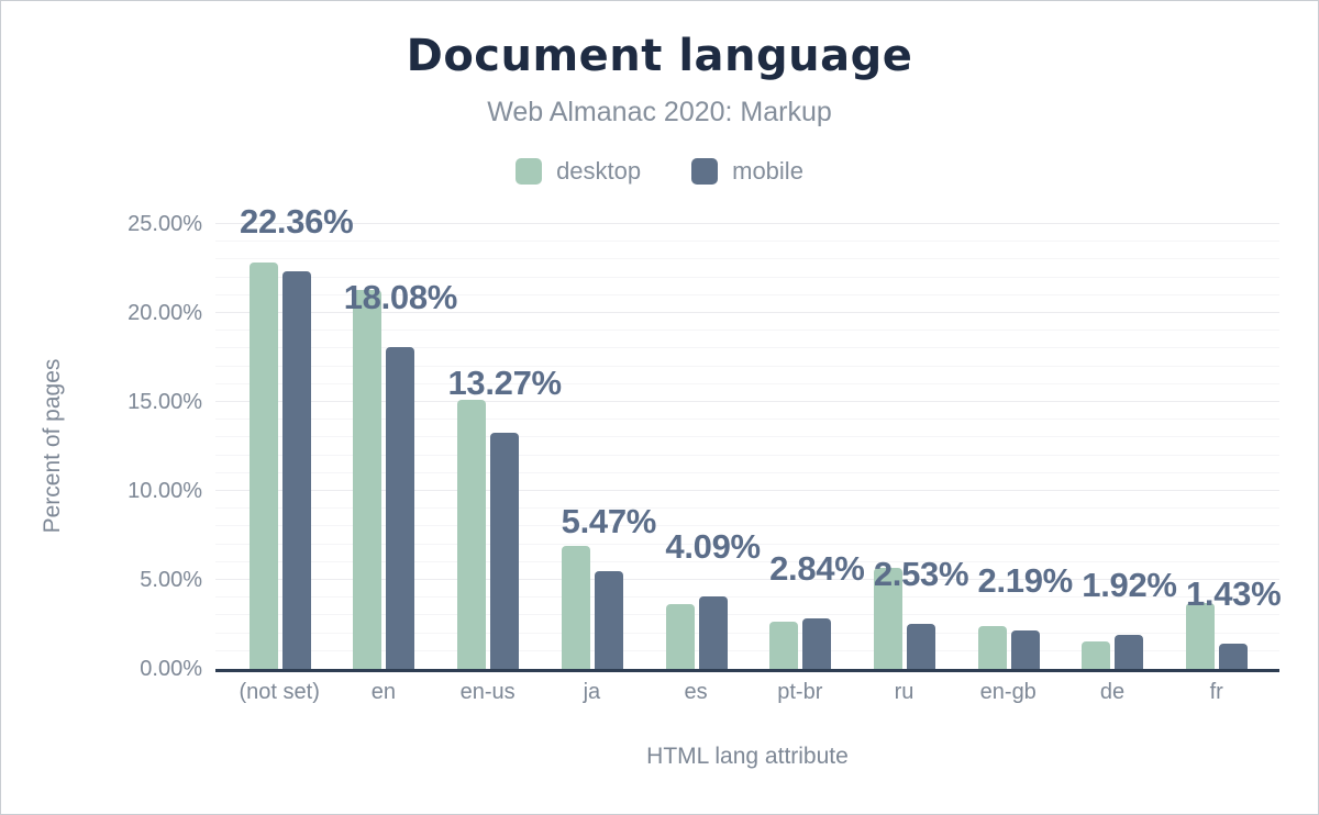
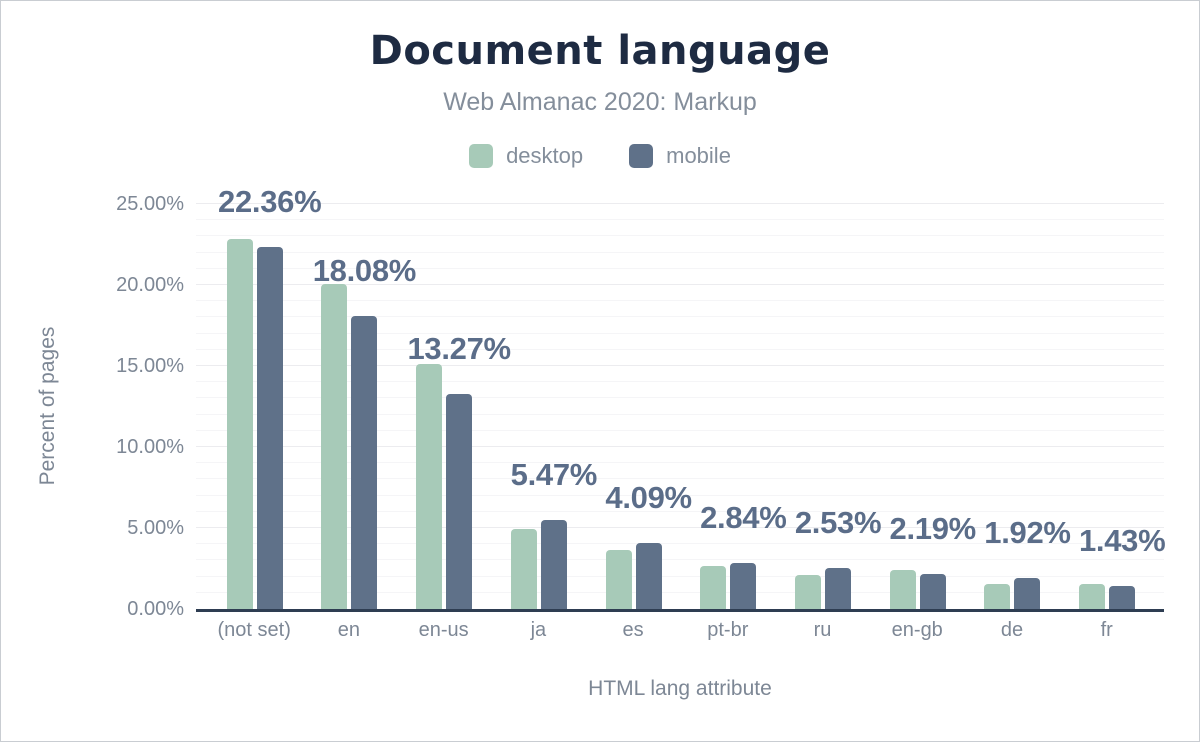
desktop/en: 21.3% -> 20.1%
desktop/ja: 6.9% -> 4.9%
desktop/ru: 5.7% -> 2.1%
desktop/fr: 3.7% -> 1.6%
